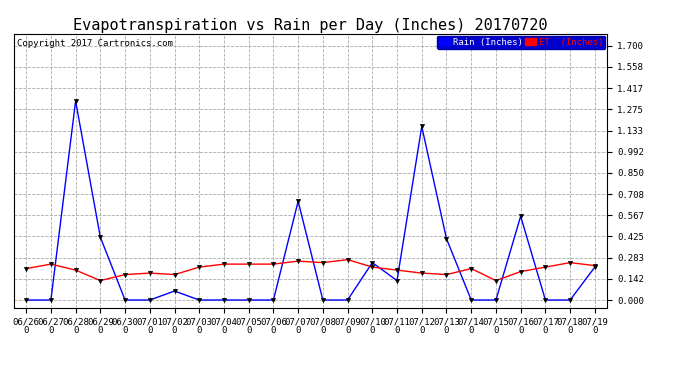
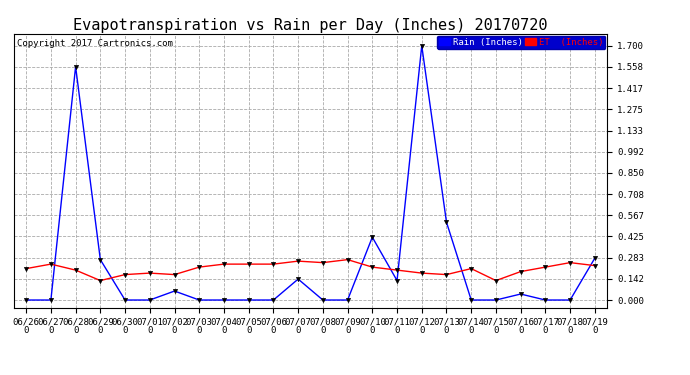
Rain (Inches)/06/28 0: 1.33 -> 1.56
Rain (Inches)/06/29 0: 0.42 -> 0.27
Rain (Inches)/07/07 0: 0.66 -> 0.14
Rain (Inches)/07/10 0: 0.25 -> 0.42
Rain (Inches)/07/12 0: 1.16 -> 1.70
Rain (Inches)/07/13 0: 0.41 -> 0.52
Rain (Inches)/07/16 0: 0.56 -> 0.04
Rain (Inches)/07/19 0: 0.22 -> 0.28
